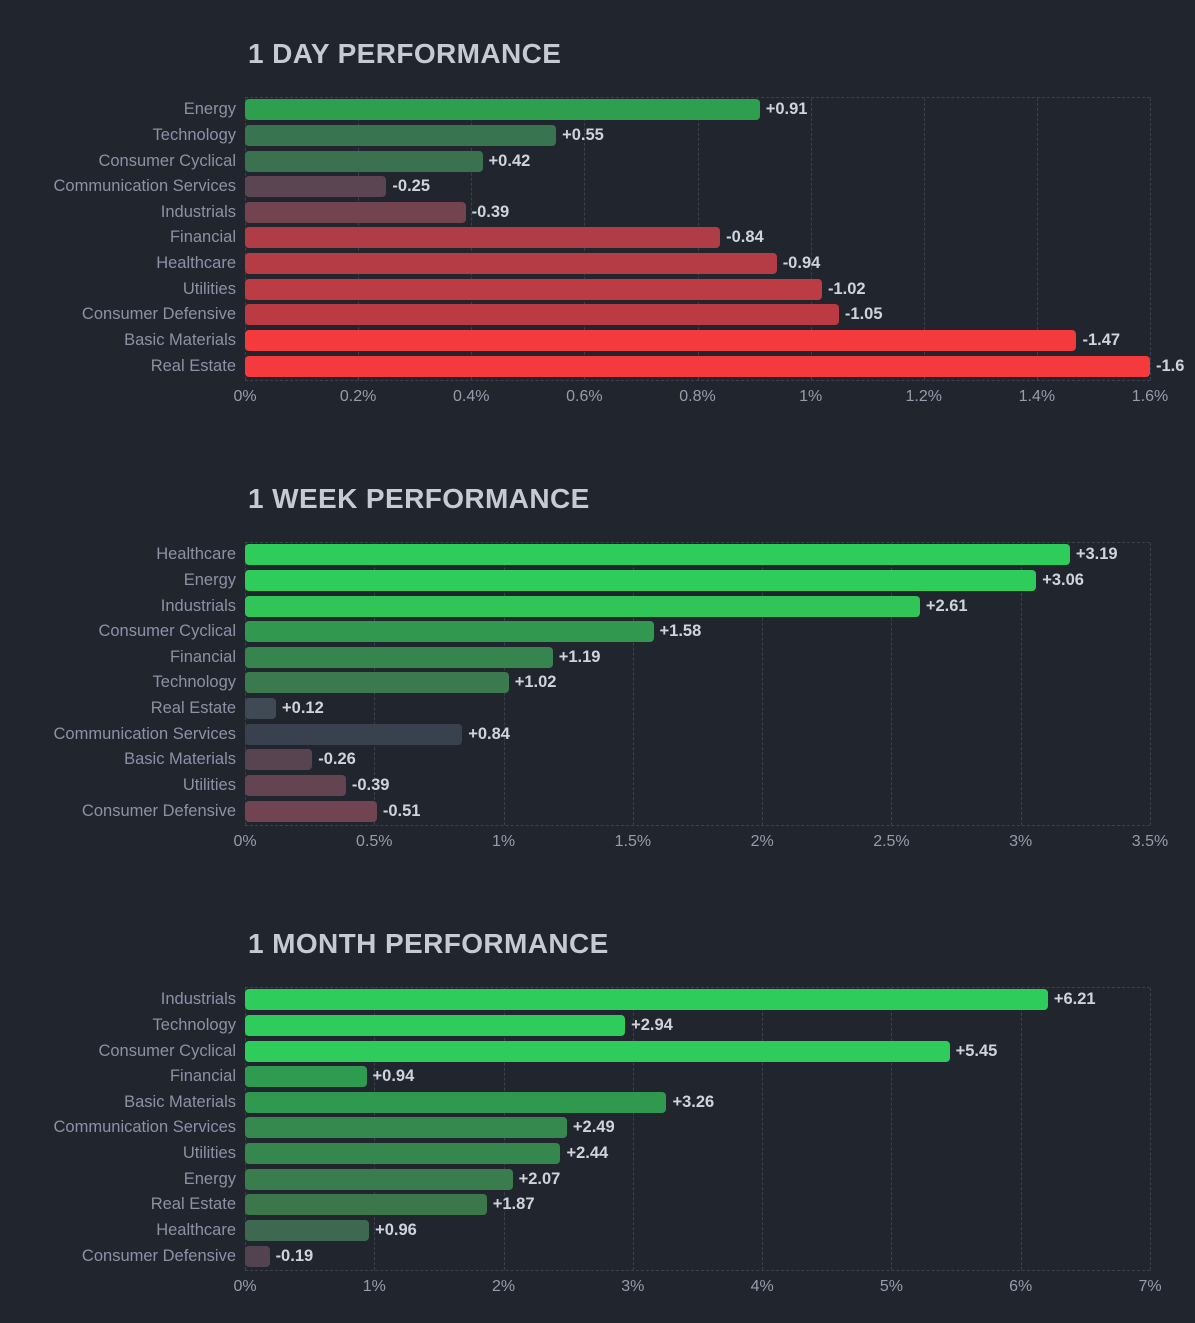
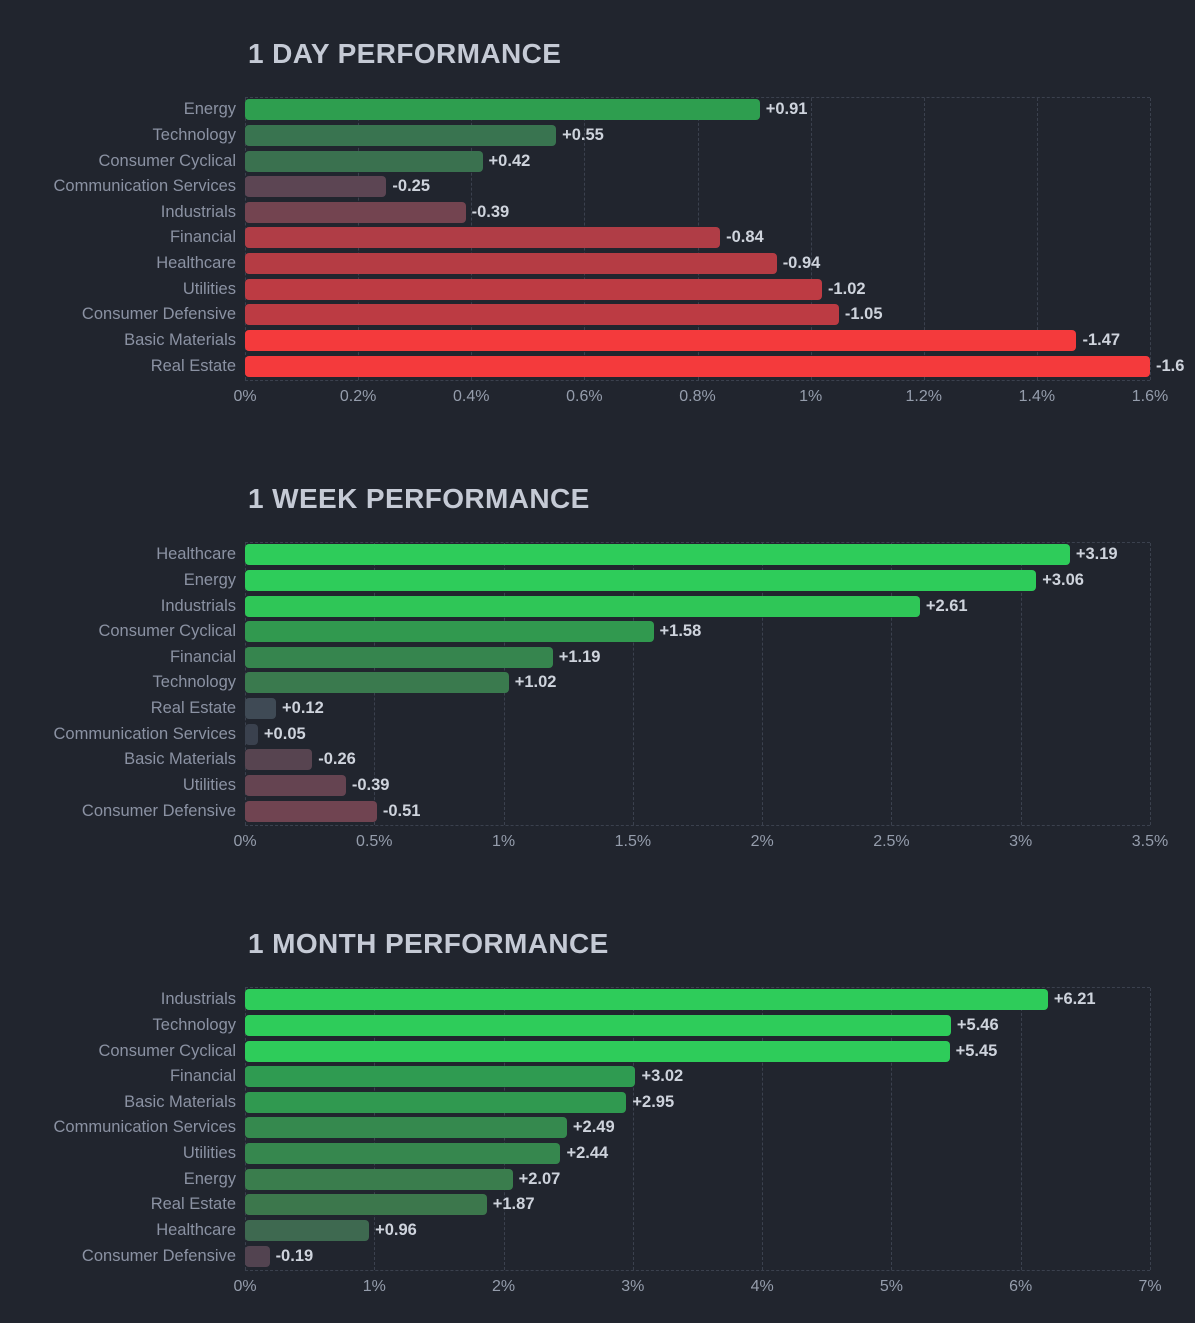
1 WEEK PERFORMANCE/Communication Services: +0.84 -> +0.05
1 MONTH PERFORMANCE/Technology: +2.94 -> +5.46
1 MONTH PERFORMANCE/Financial: +0.94 -> +3.02
1 MONTH PERFORMANCE/Basic Materials: +3.26 -> +2.95
